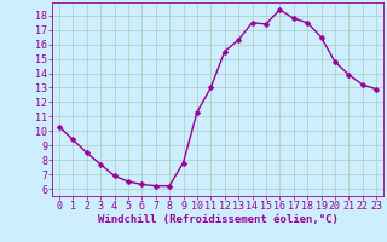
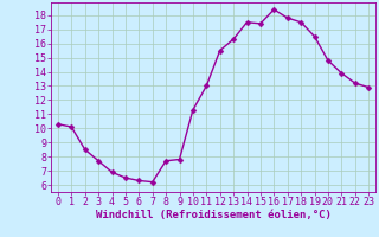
1: 9.4 -> 10.1
8: 6.2 -> 7.7
